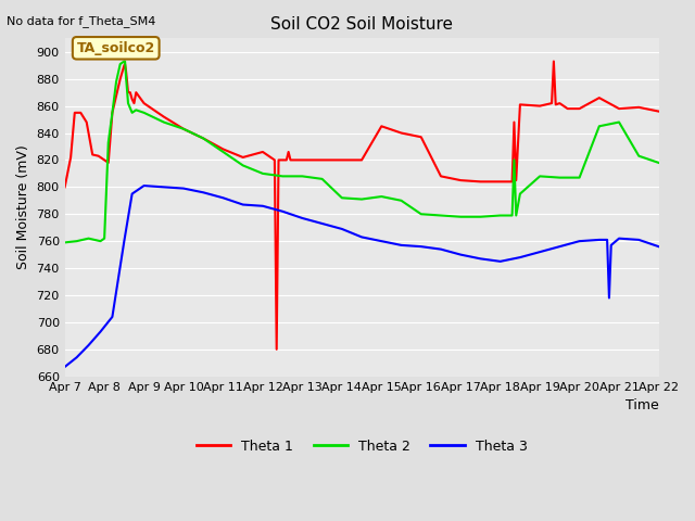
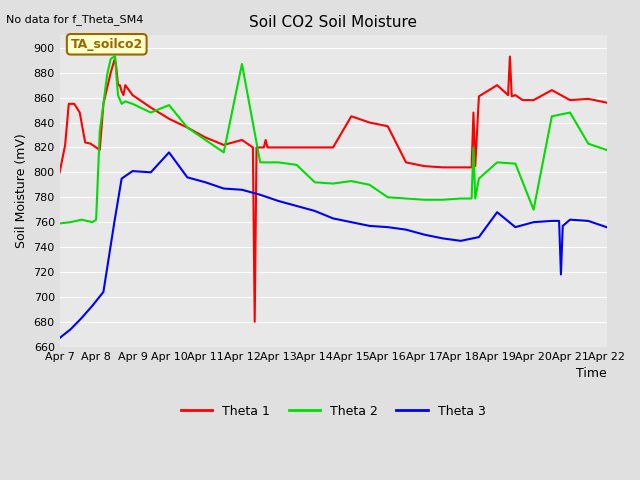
Theta 2/Apr 10: 843 -> 854
Theta 3/Apr 10: 799 -> 816
Theta 2/Apr 12: 810 -> 887
Theta 1/Apr 19: 860 -> 870
Theta 3/Apr 19: 752 -> 768
Theta 2/Apr 20: 807 -> 770
